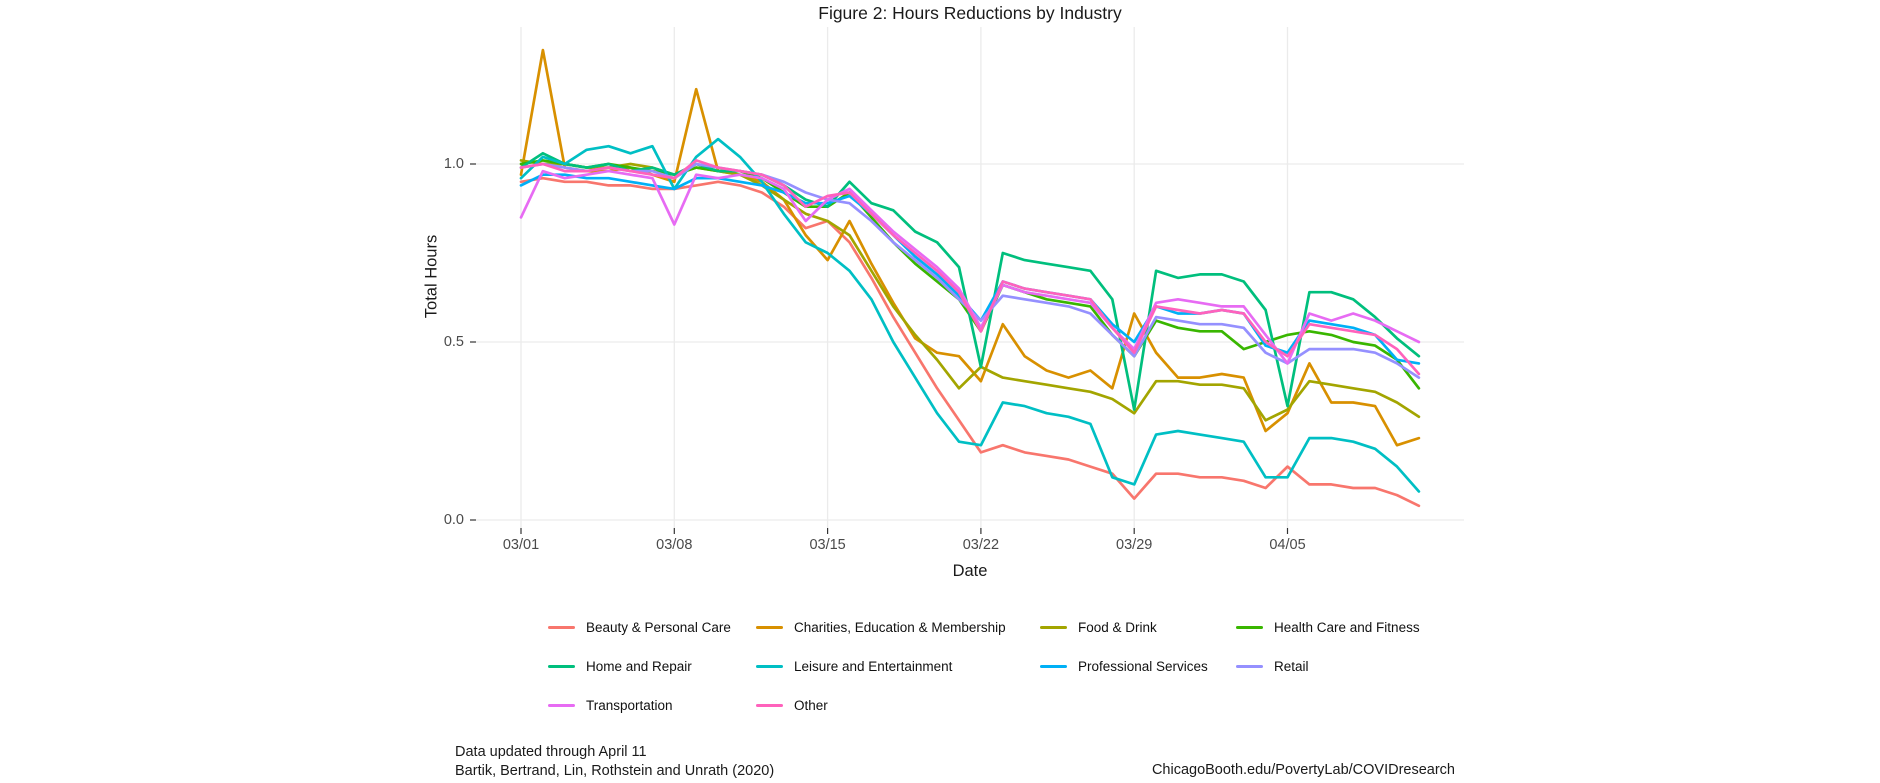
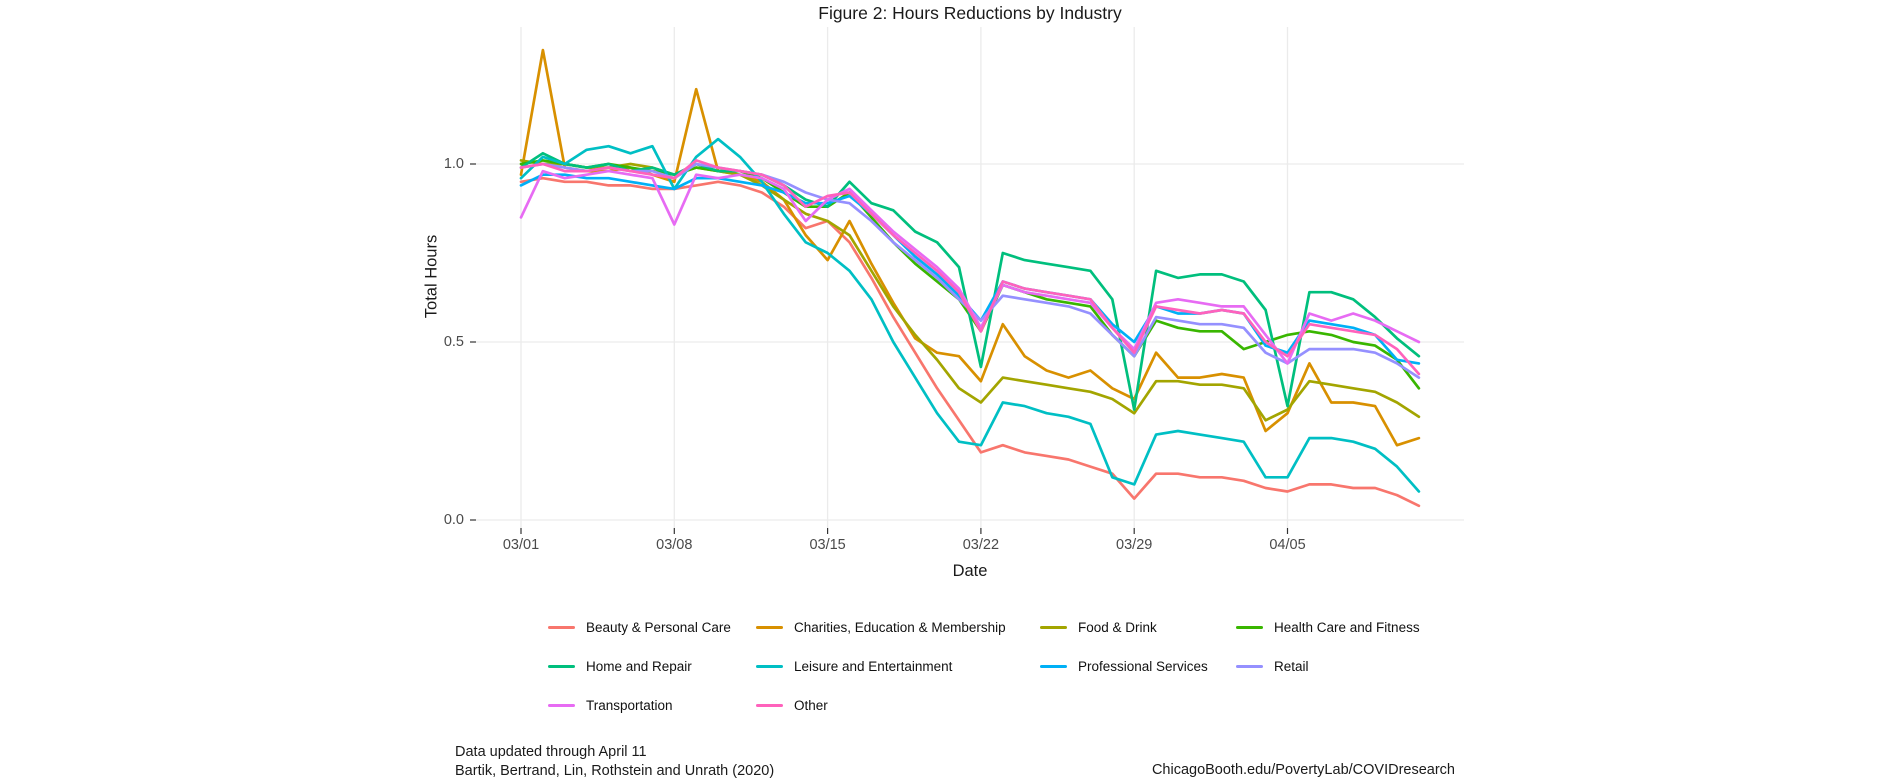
Food & Drink/03/22: 0.43 -> 0.33
Charities, Education & Membership/03/29: 0.58 -> 0.34
Beauty & Personal Care/04/05: 0.15 -> 0.08
